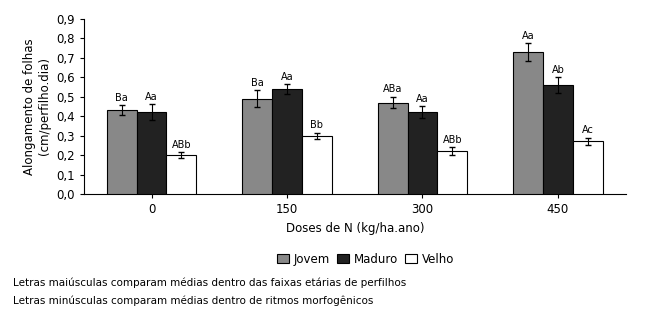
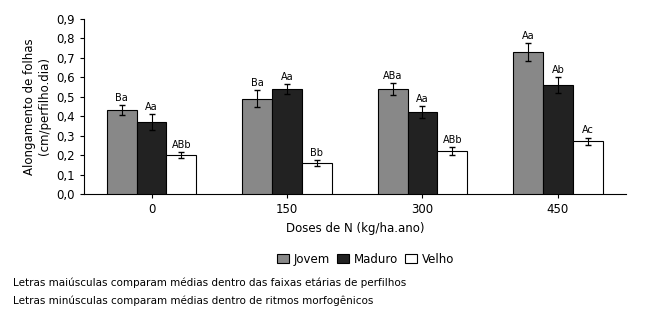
Maduro/0: 0,42 -> 0,37
Velho/150: 0,30 -> 0,16
Jovem/300: 0,47 -> 0,54
